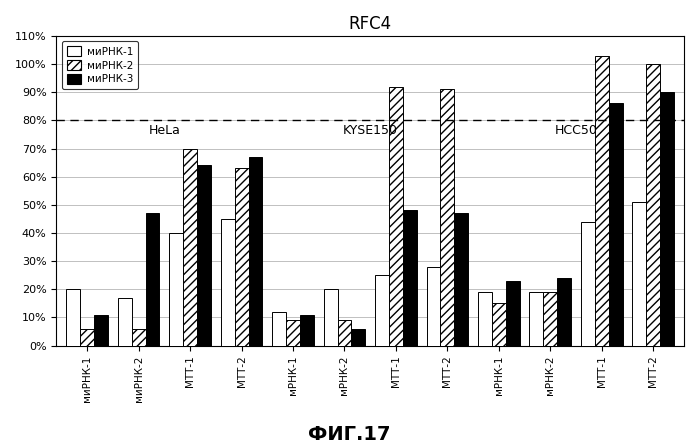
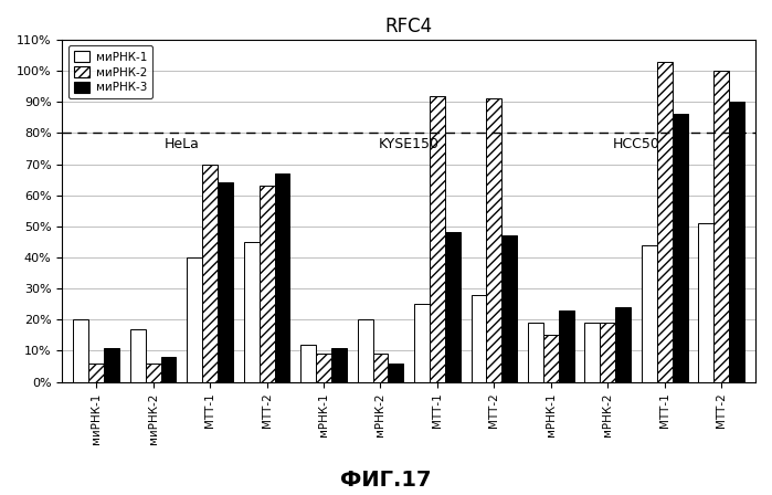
миРНК-3/миРНК-2: 47% -> 8%
